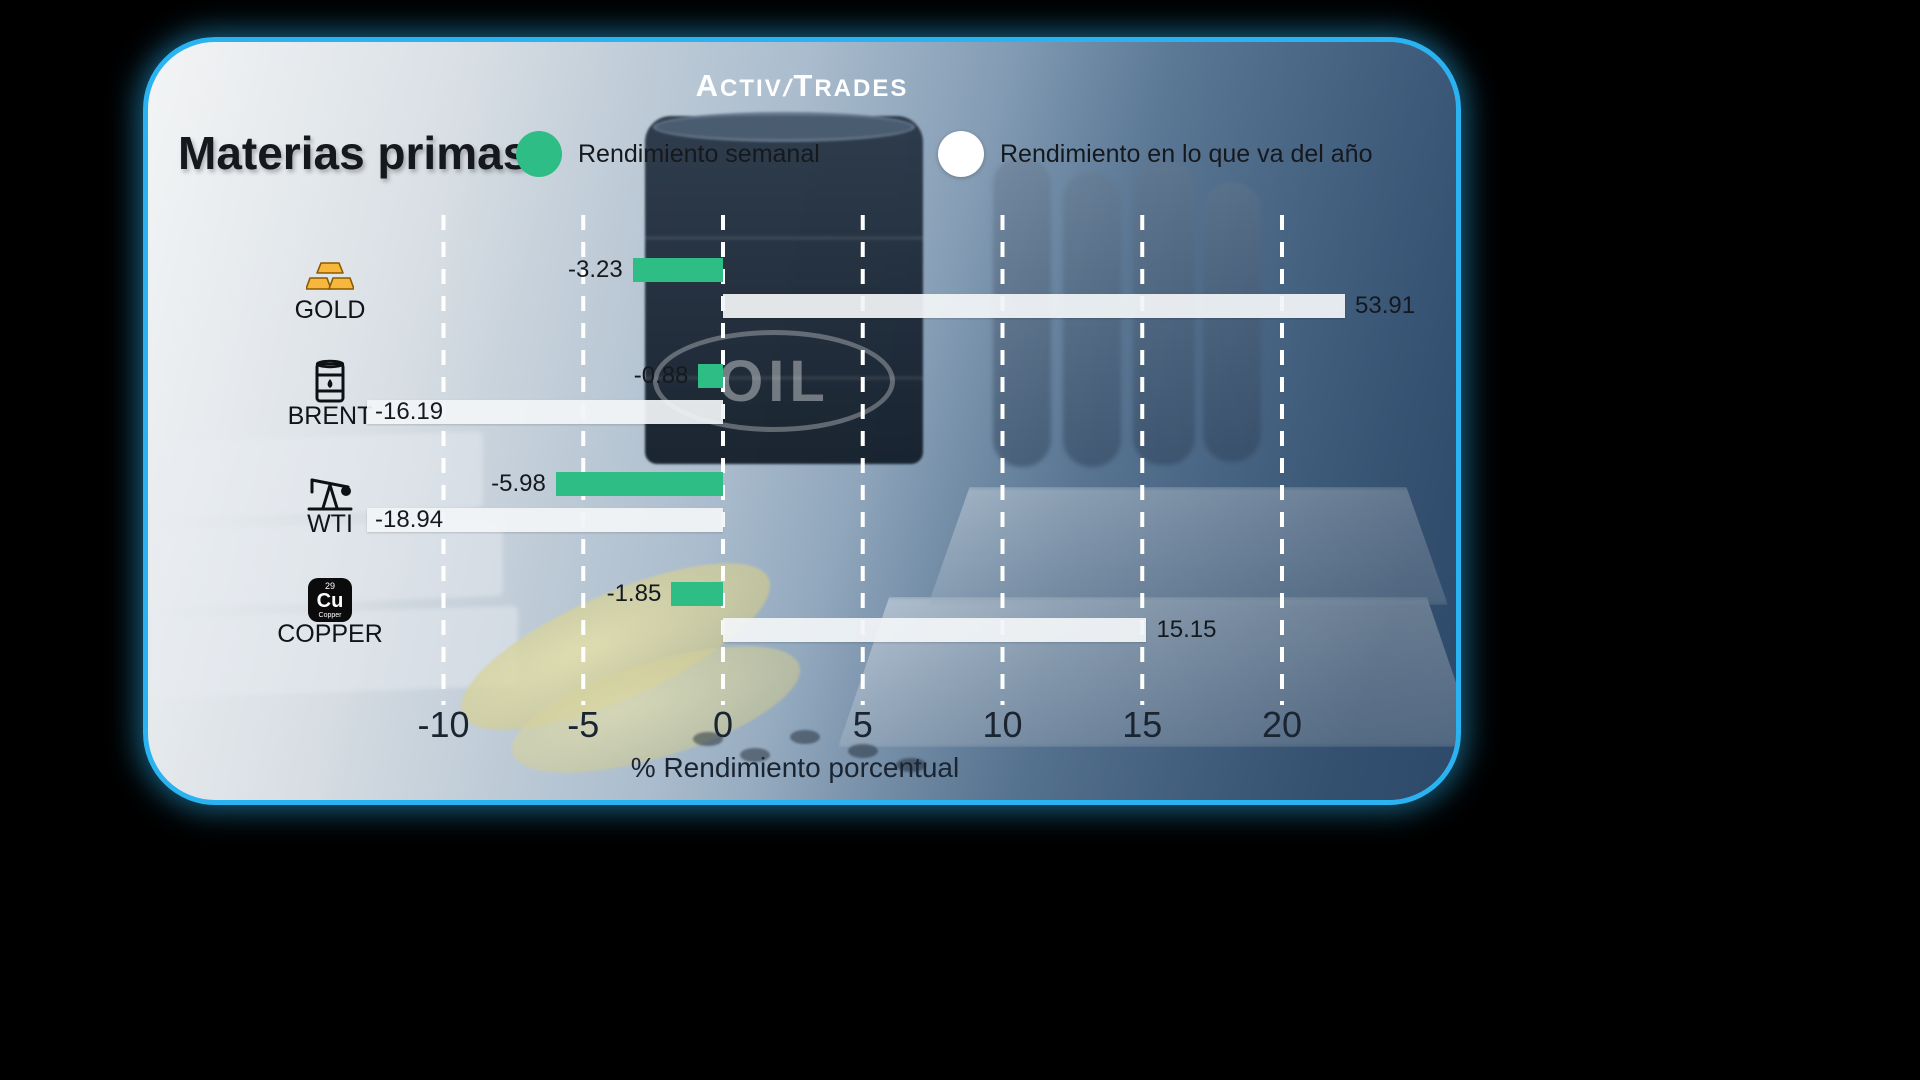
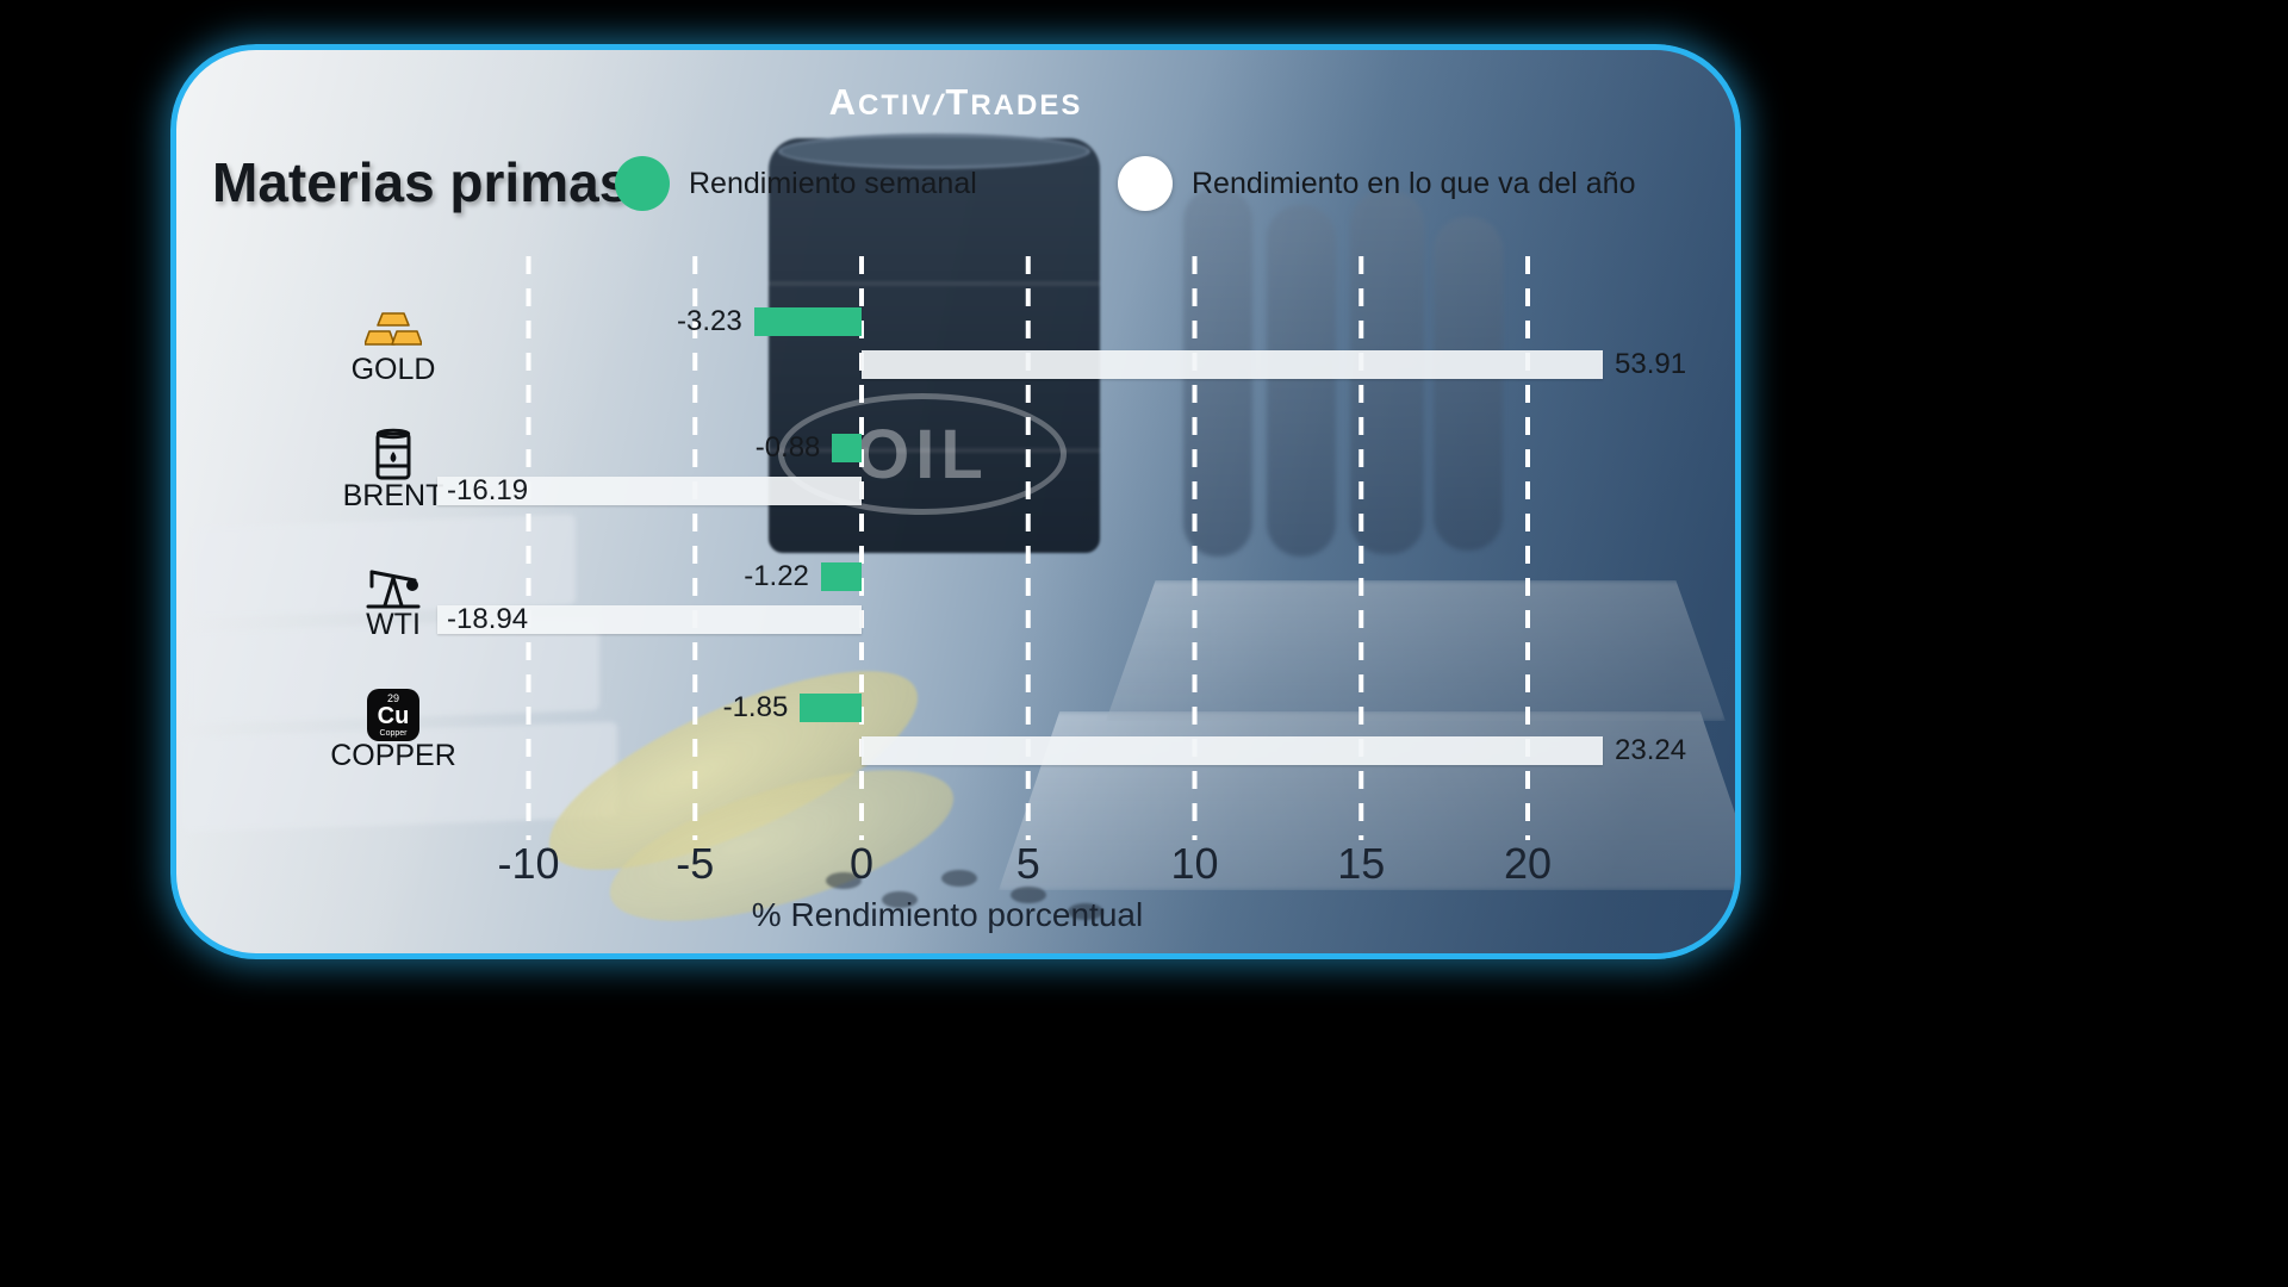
Rendimiento semanal/WTI: -5.98 -> -1.22
Rendimiento en lo que va del año/COPPER: 15.15 -> 23.24
